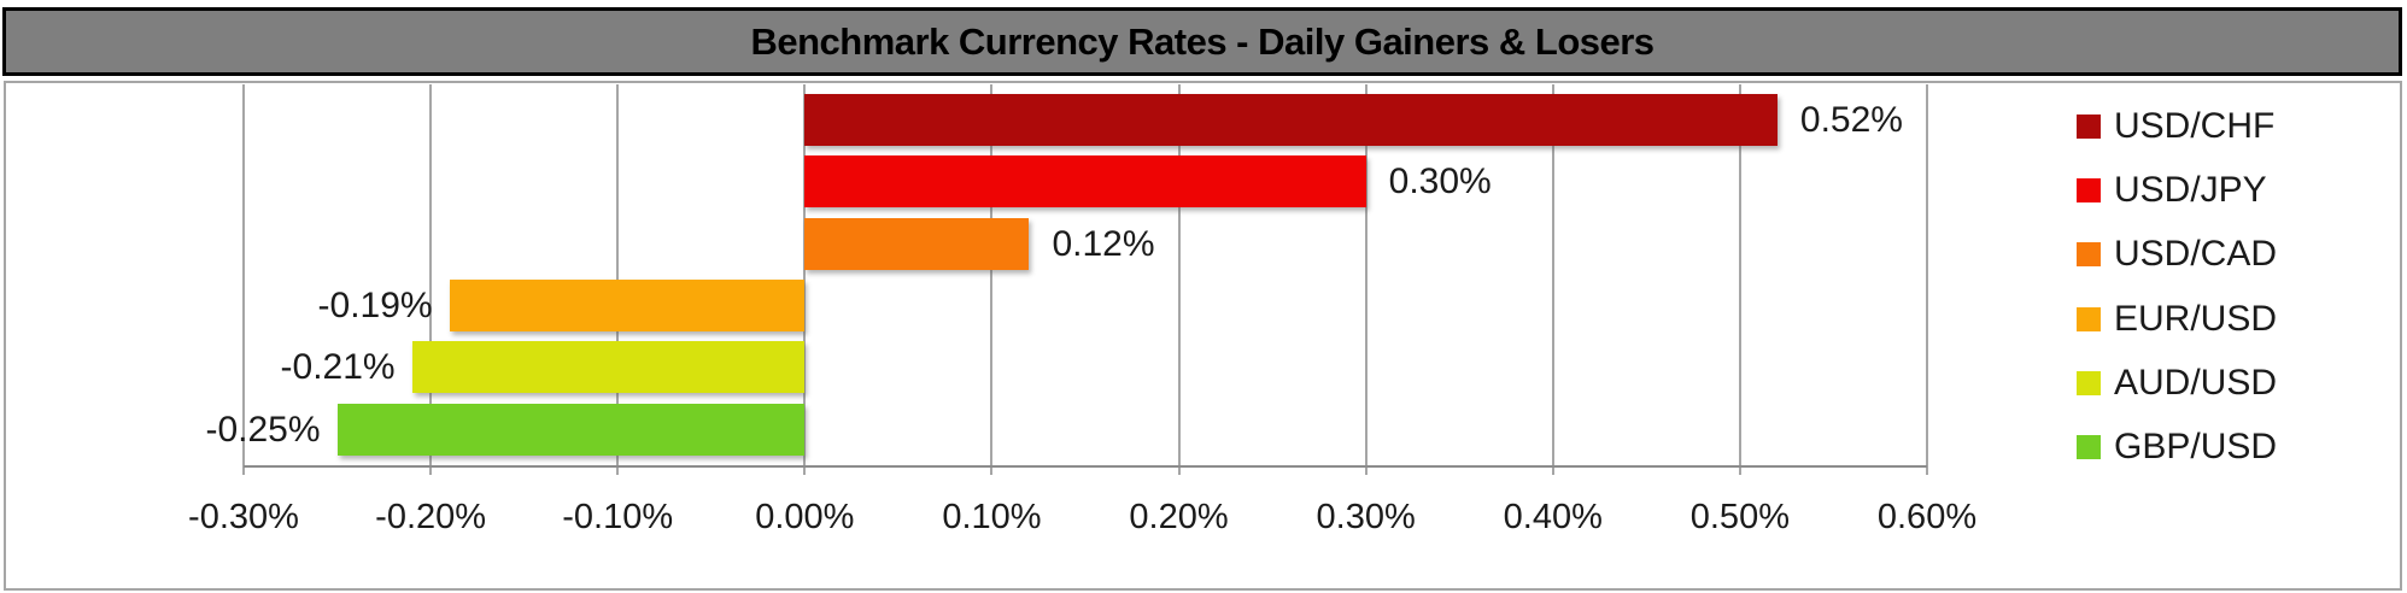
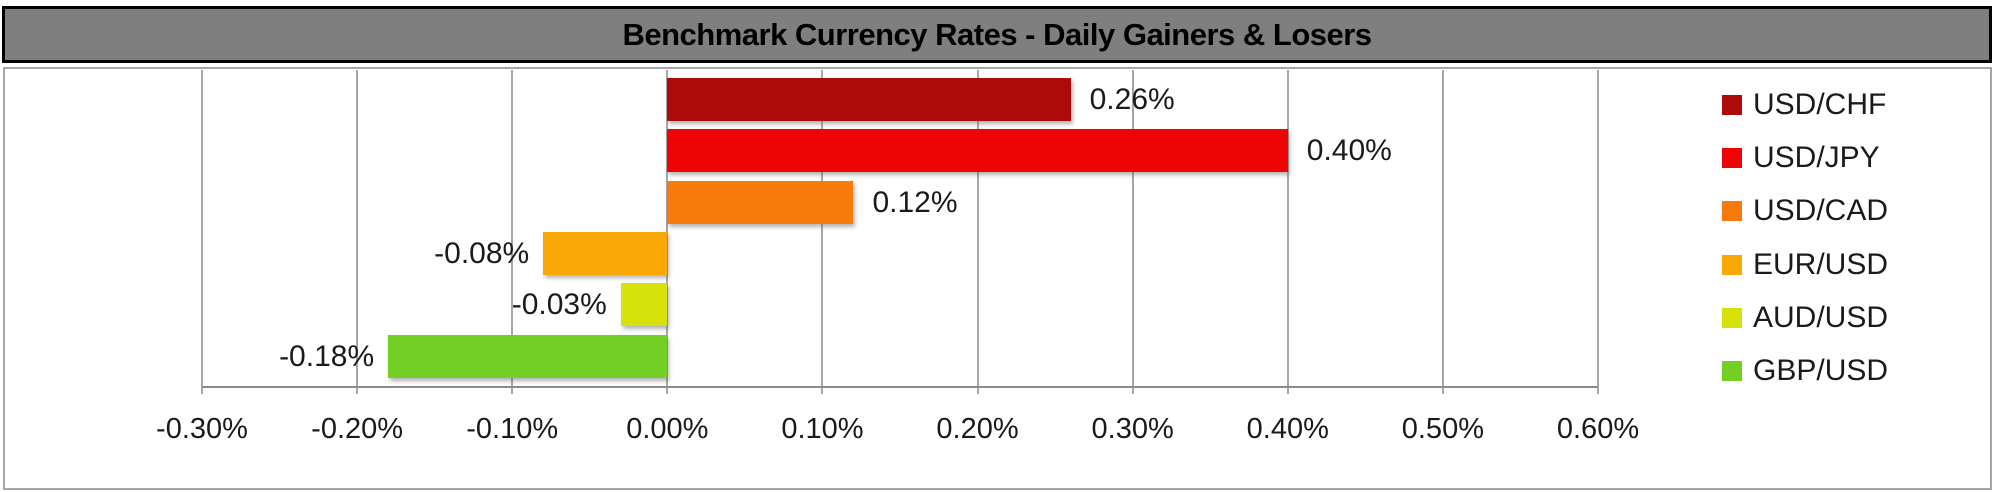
USD/CHF: 0.52% -> 0.26%
USD/JPY: 0.30% -> 0.40%
EUR/USD: -0.19% -> -0.08%
AUD/USD: -0.21% -> -0.03%
GBP/USD: -0.25% -> -0.18%
